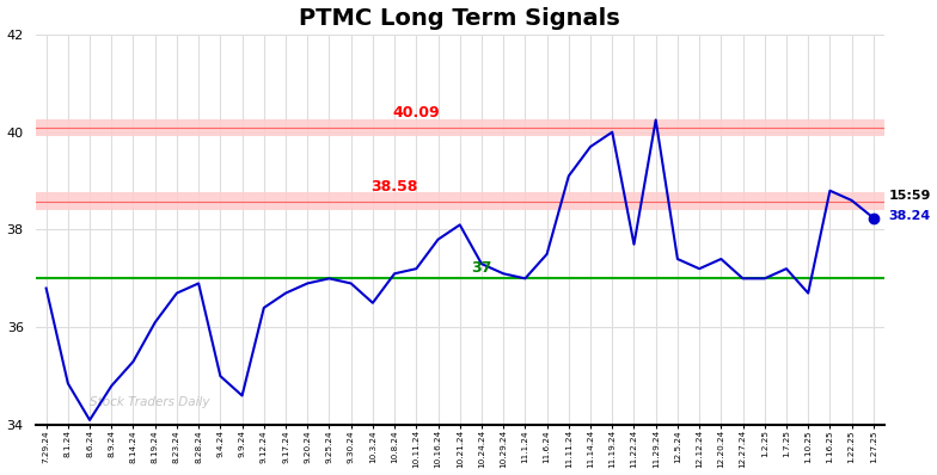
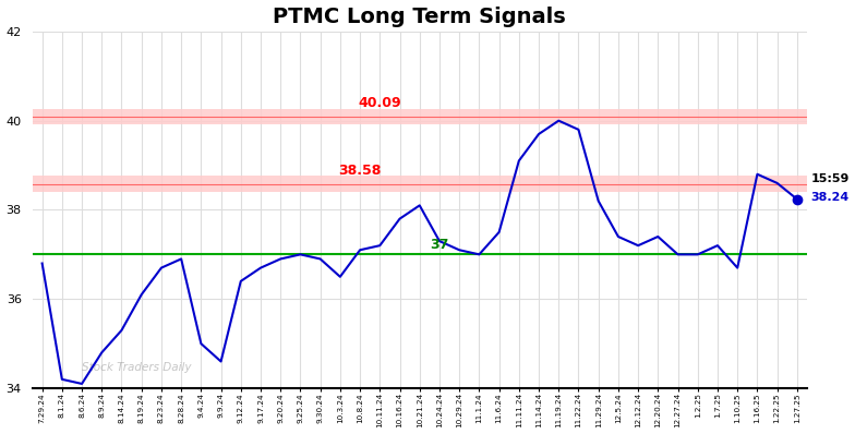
8.1.24: 34.85 -> 34.20
11.22.24: 37.70 -> 39.80
11.29.24: 40.25 -> 38.20
